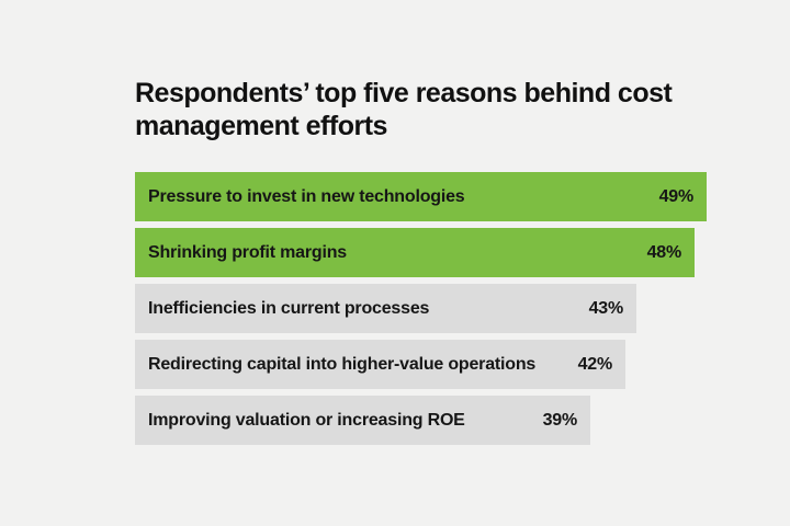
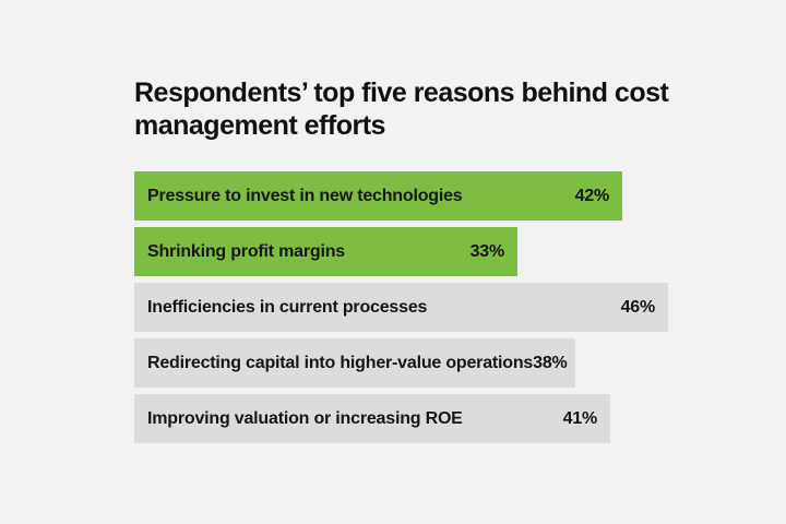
Pressure to invest in new technologies: 49% -> 42%
Shrinking profit margins: 48% -> 33%
Inefficiencies in current processes: 43% -> 46%
Redirecting capital into higher-value operations: 42% -> 38%
Improving valuation or increasing ROE: 39% -> 41%
